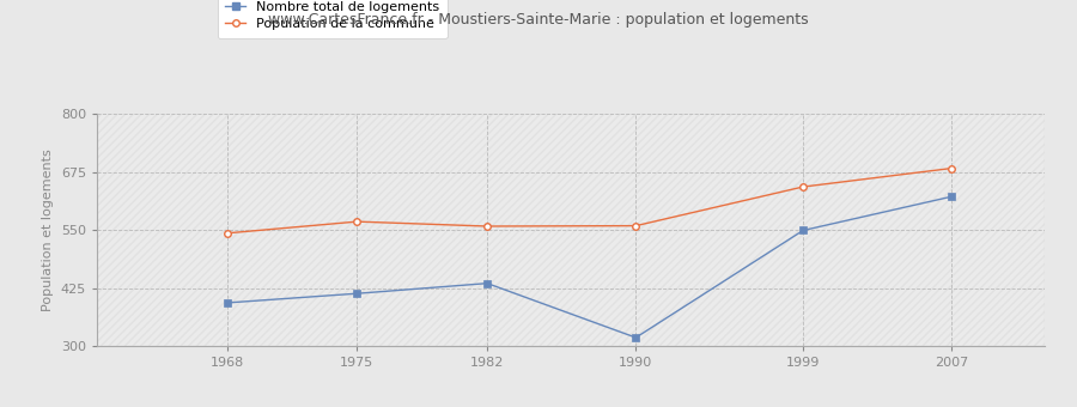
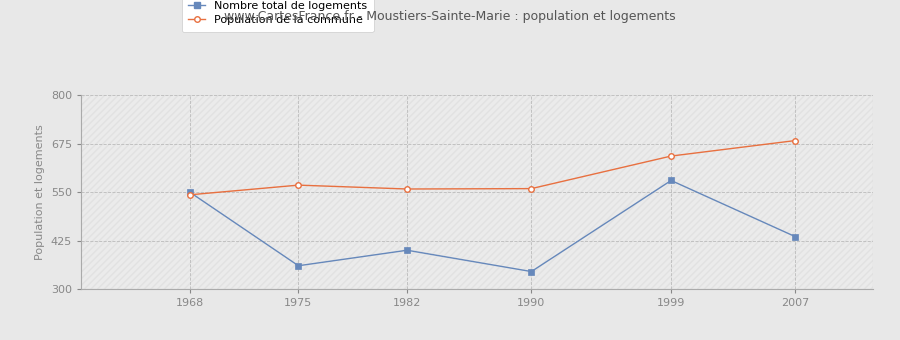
Nombre total de logements/1968: 393 -> 550
Nombre total de logements/1975: 413 -> 360
Nombre total de logements/1982: 435 -> 400
Nombre total de logements/1990: 318 -> 345
Nombre total de logements/1999: 549 -> 580
Nombre total de logements/2007: 622 -> 435
